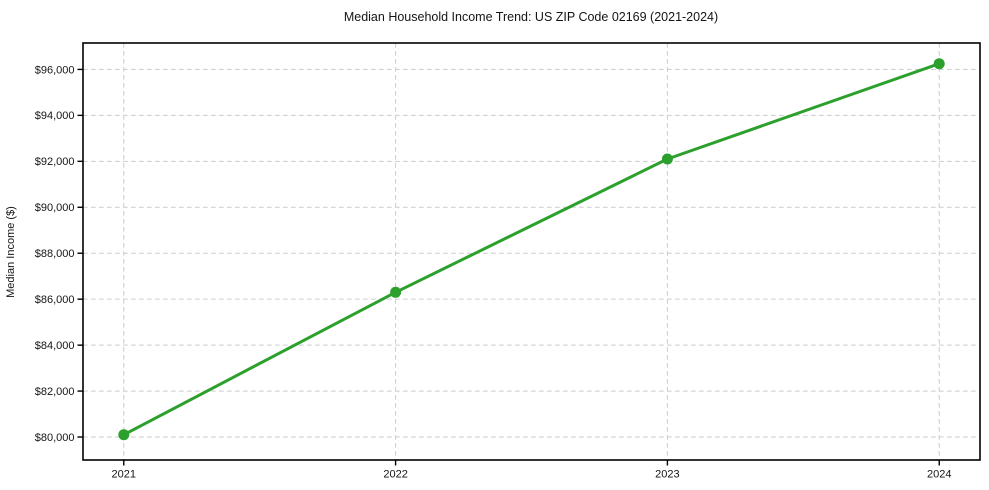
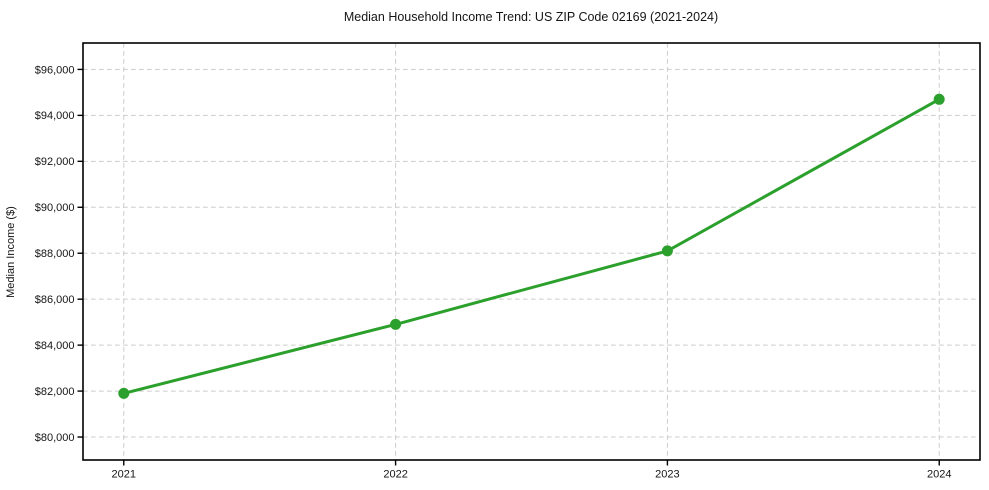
2021: $80100 -> $81900
2022: $86300 -> $84900
2023: $92100 -> $88100
2024: $96200 -> $94700
